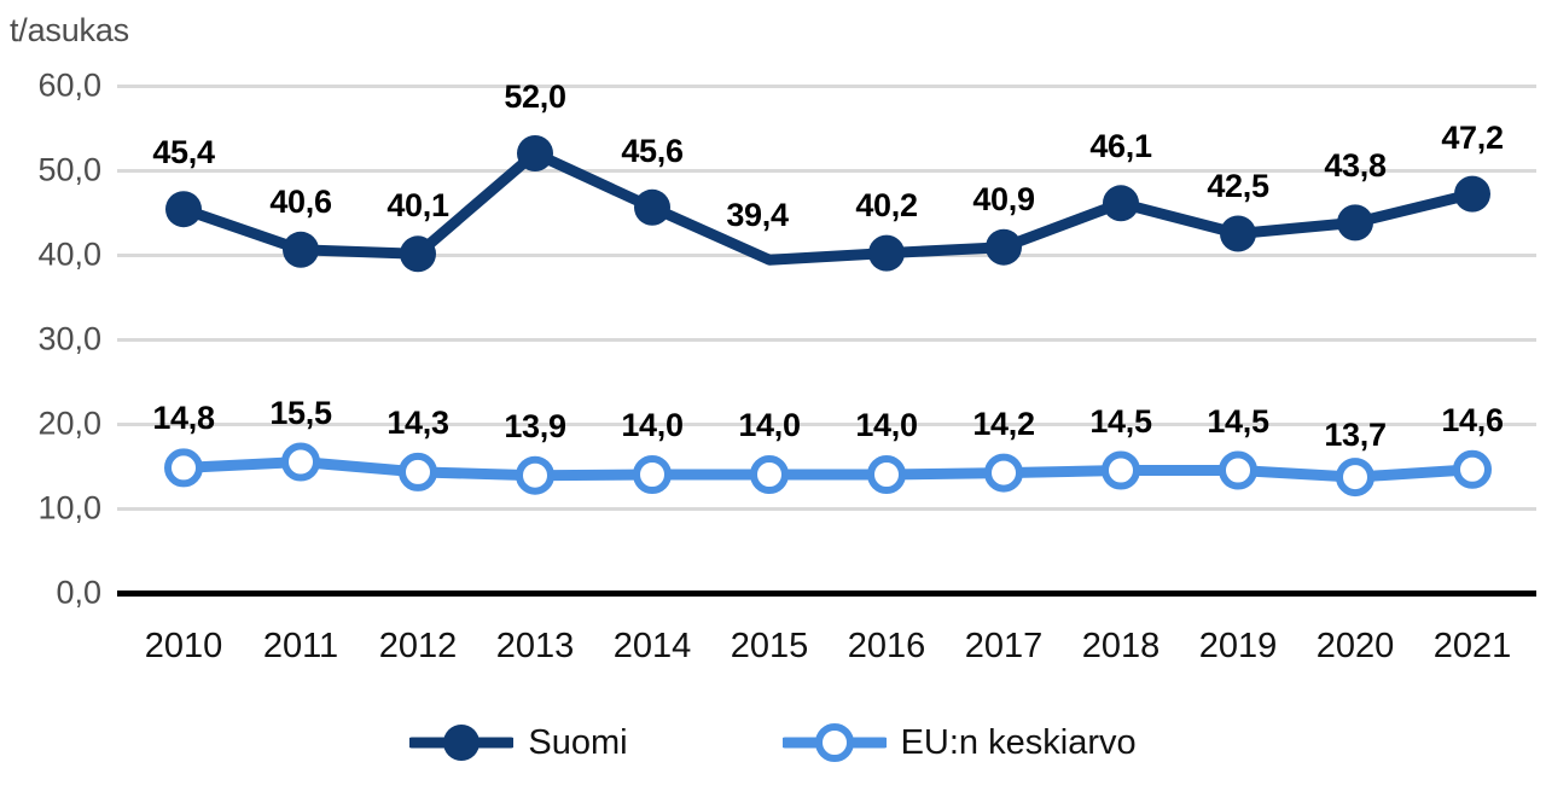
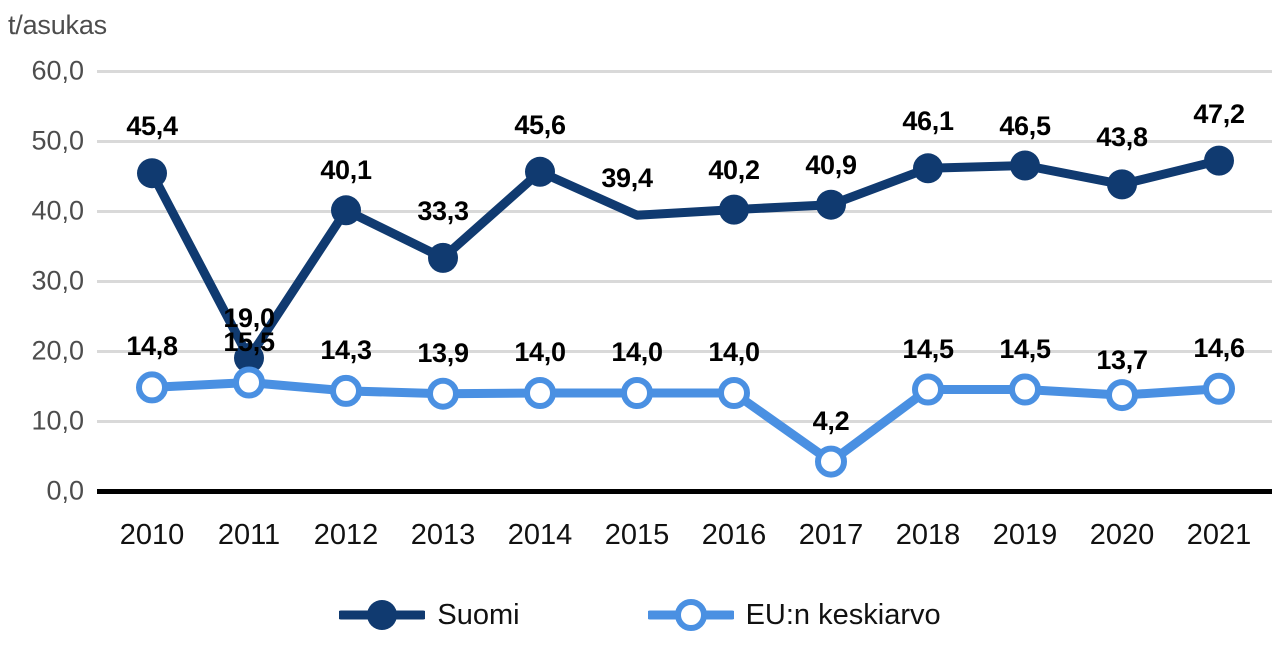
Suomi/2011: 40,6 -> 19,0
Suomi/2013: 52,0 -> 33,3
EU:n keskiarvo/2017: 14,2 -> 4,2
Suomi/2019: 42,5 -> 46,5
